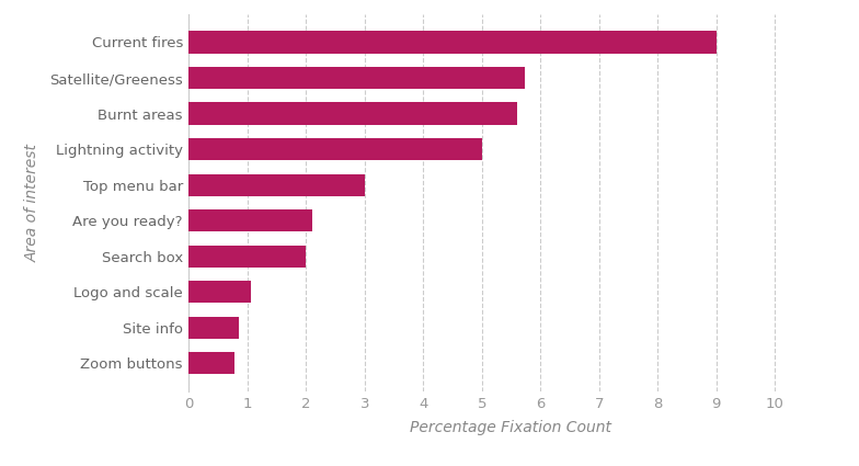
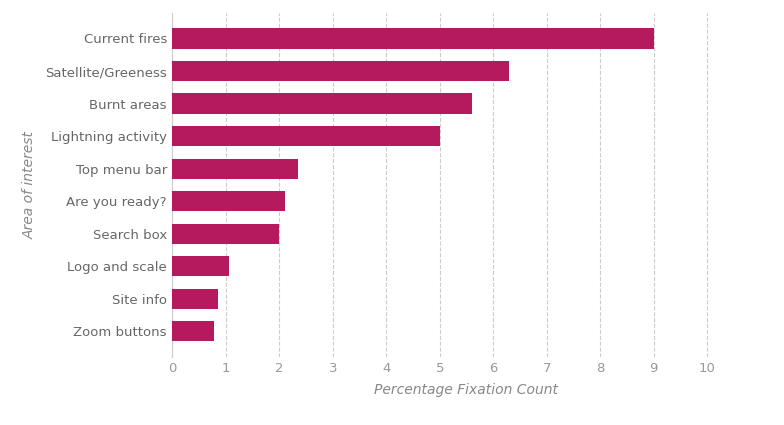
Satellite/Greeness: 5.74 -> 6.30
Top menu bar: 3.00 -> 2.35
